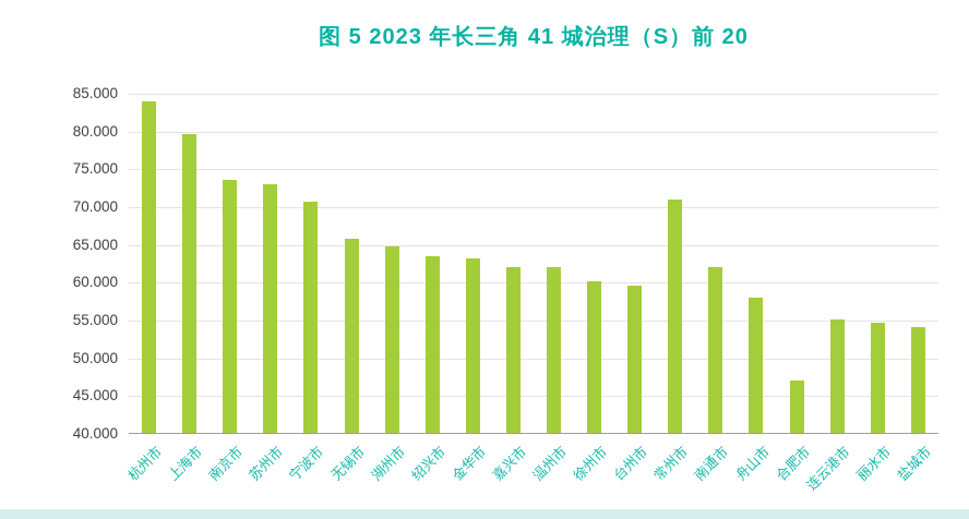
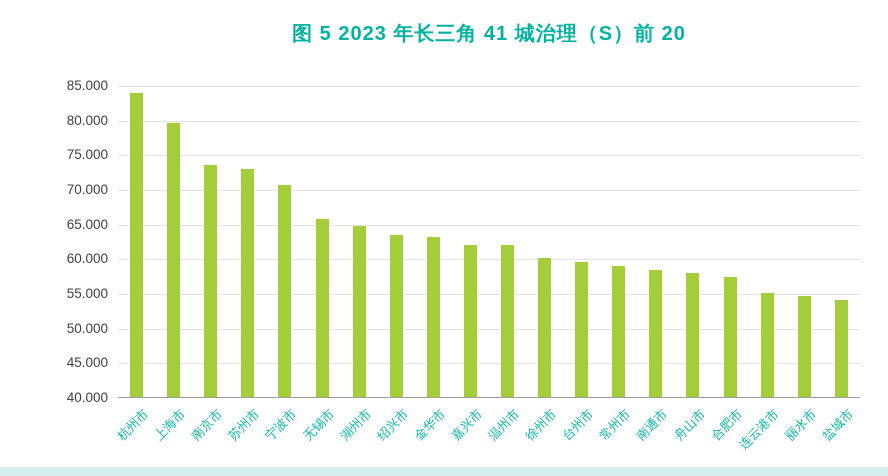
常州市: 71 -> 59
南通市: 62 -> 58
合肥市: 47 -> 57
